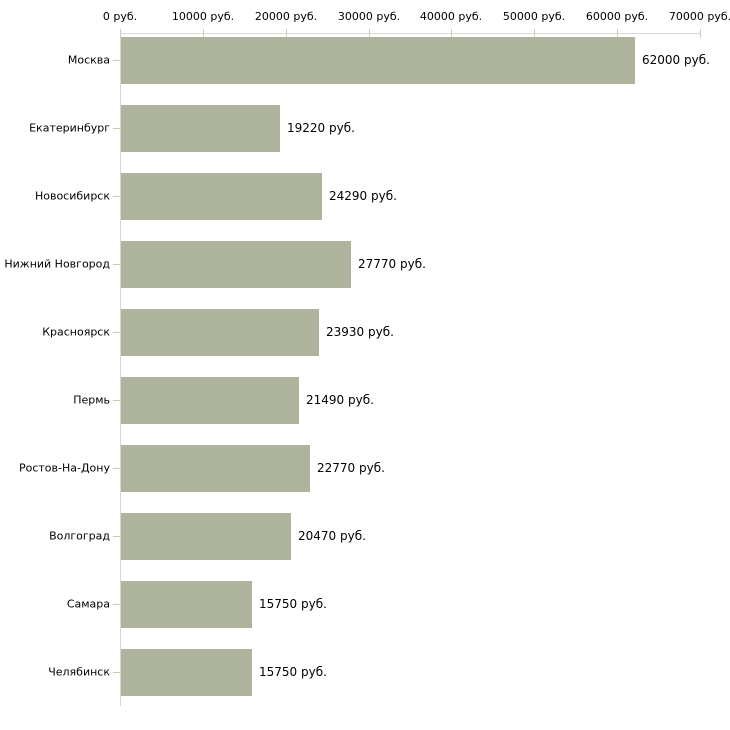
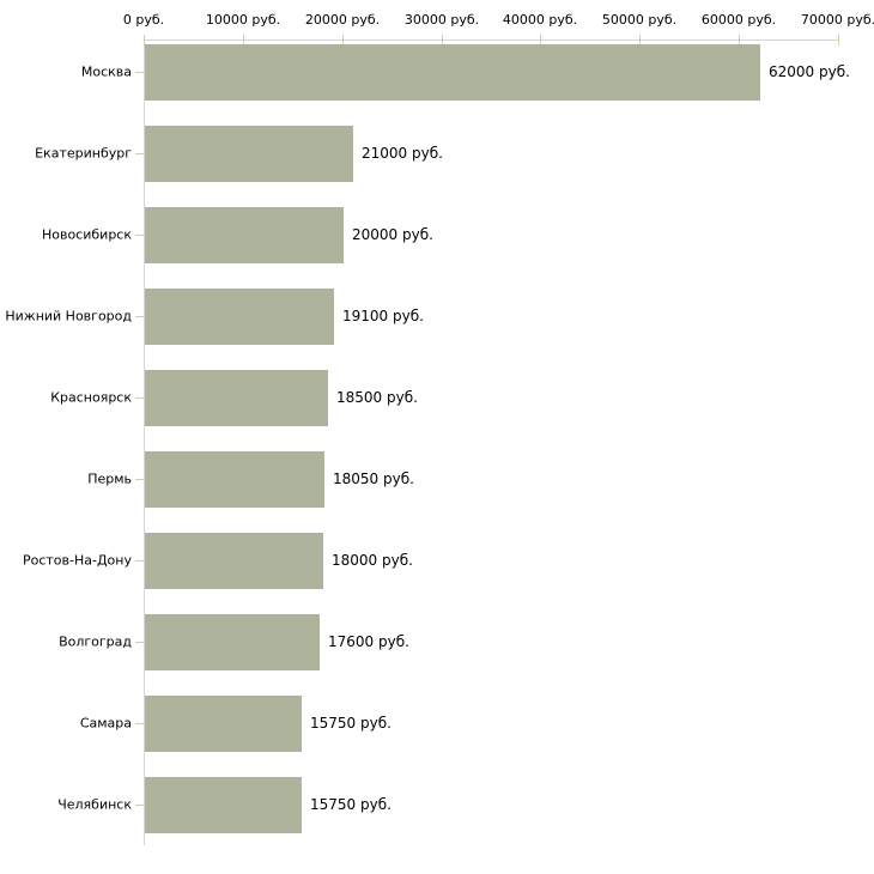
Екатеринбург: 19220 -> 21000
Новосибирск: 24290 -> 20000
Нижний Новгород: 27770 -> 19100
Красноярск: 23930 -> 18500
Пермь: 21490 -> 18050
Ростов-На-Дону: 22770 -> 18000
Волгоград: 20470 -> 17600
